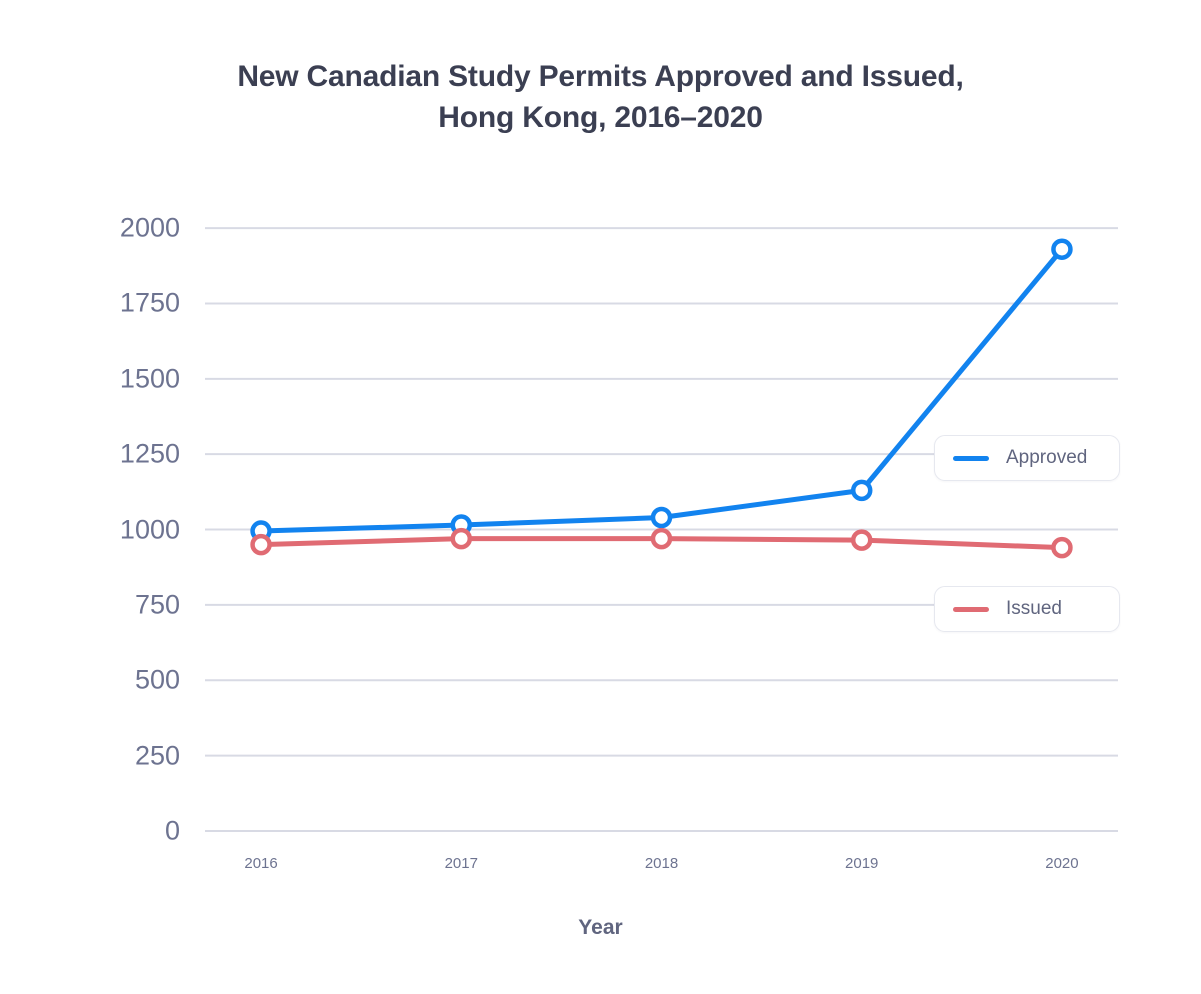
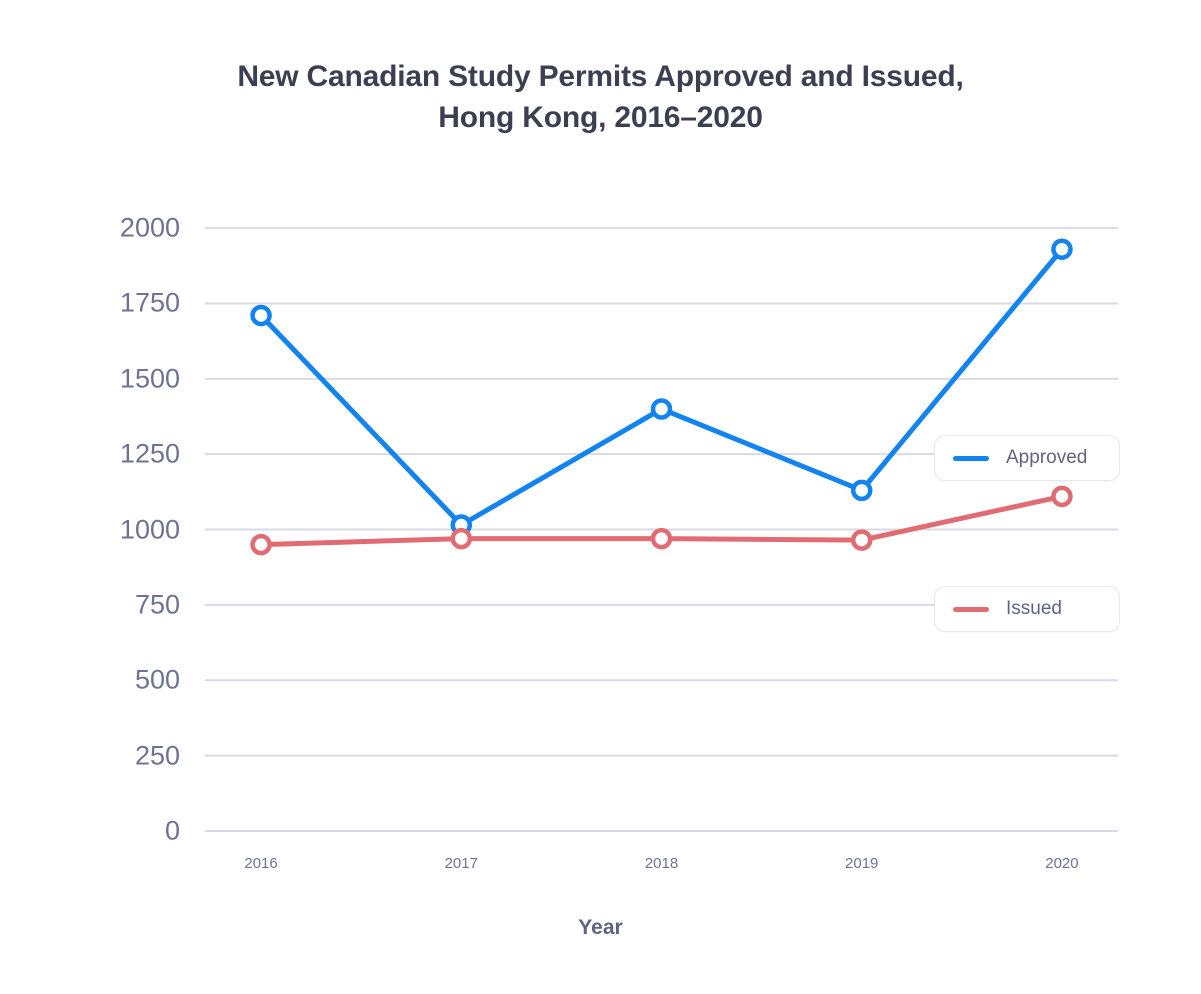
Approved/2016: 1000 -> 1710
Approved/2018: 1040 -> 1400
Issued/2020: 940 -> 1110
